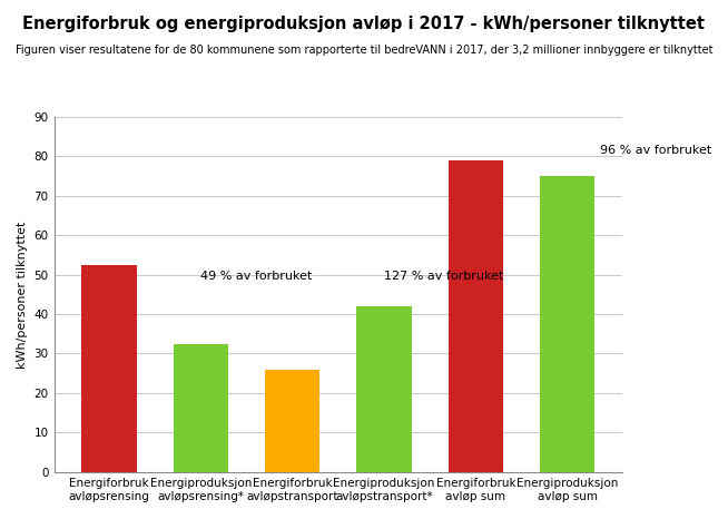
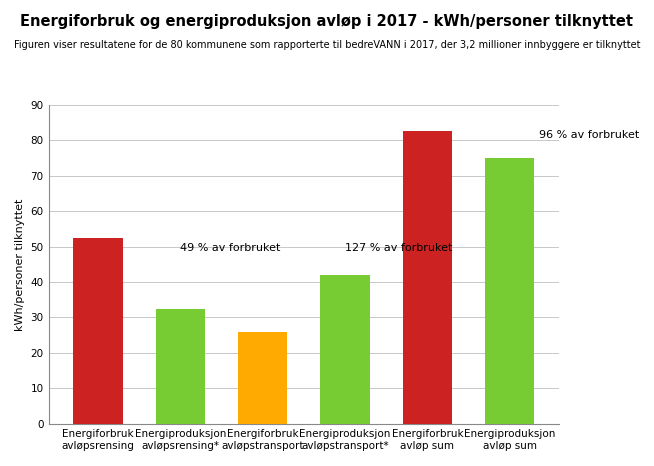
Energiforbruk avløp sum: 79.0 -> 82.5
